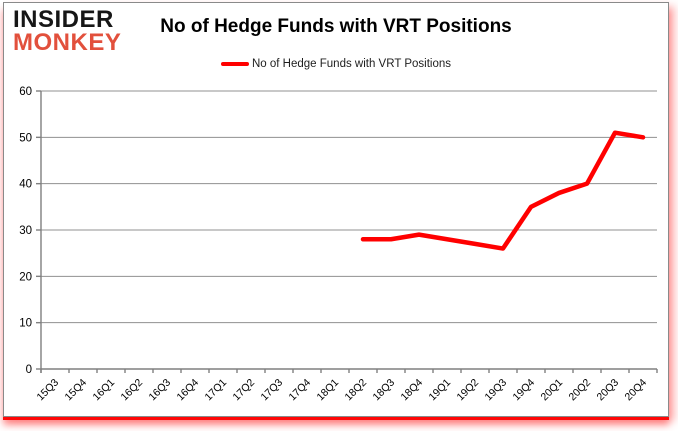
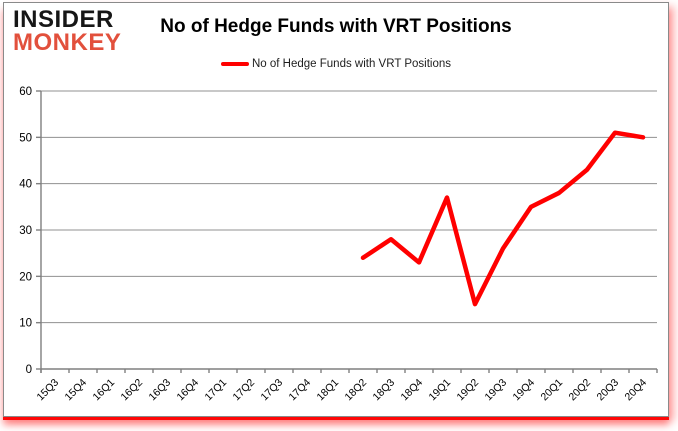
18Q2: 28 -> 24
18Q4: 29 -> 23
19Q1: 28 -> 37
19Q2: 27 -> 14
20Q2: 40 -> 43
